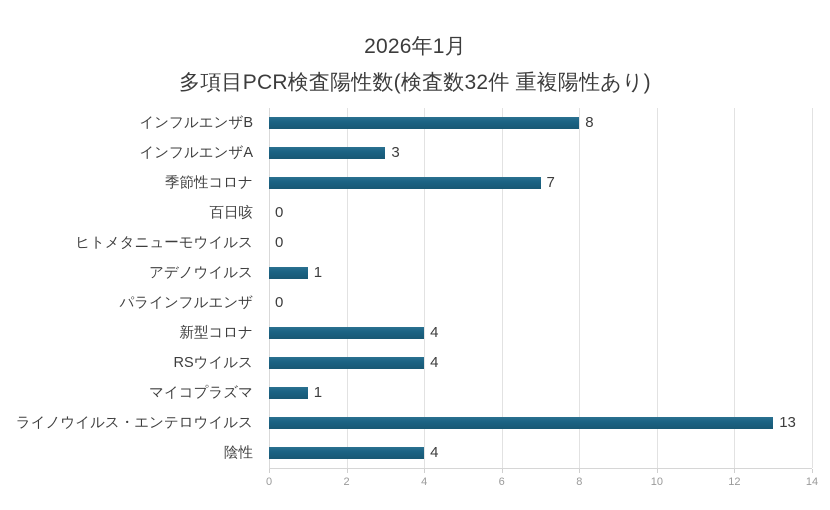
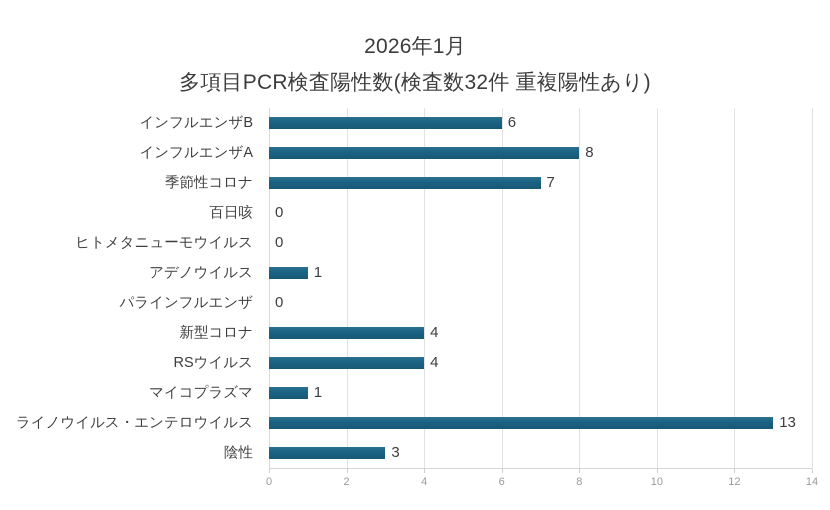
インフルエンザB: 8 -> 6
インフルエンザA: 3 -> 8
陰性: 4 -> 3
